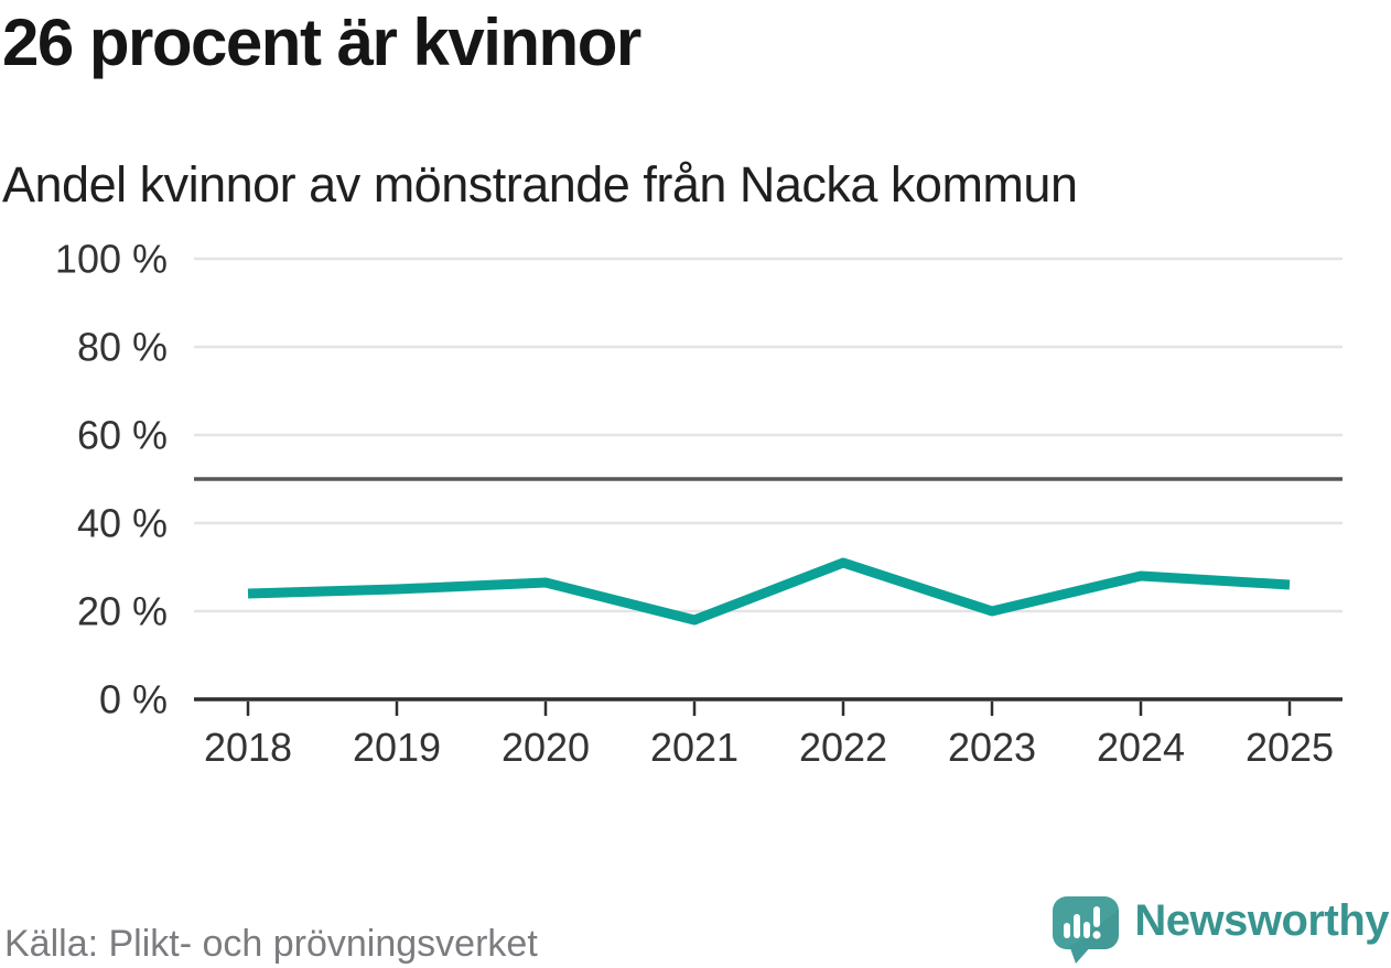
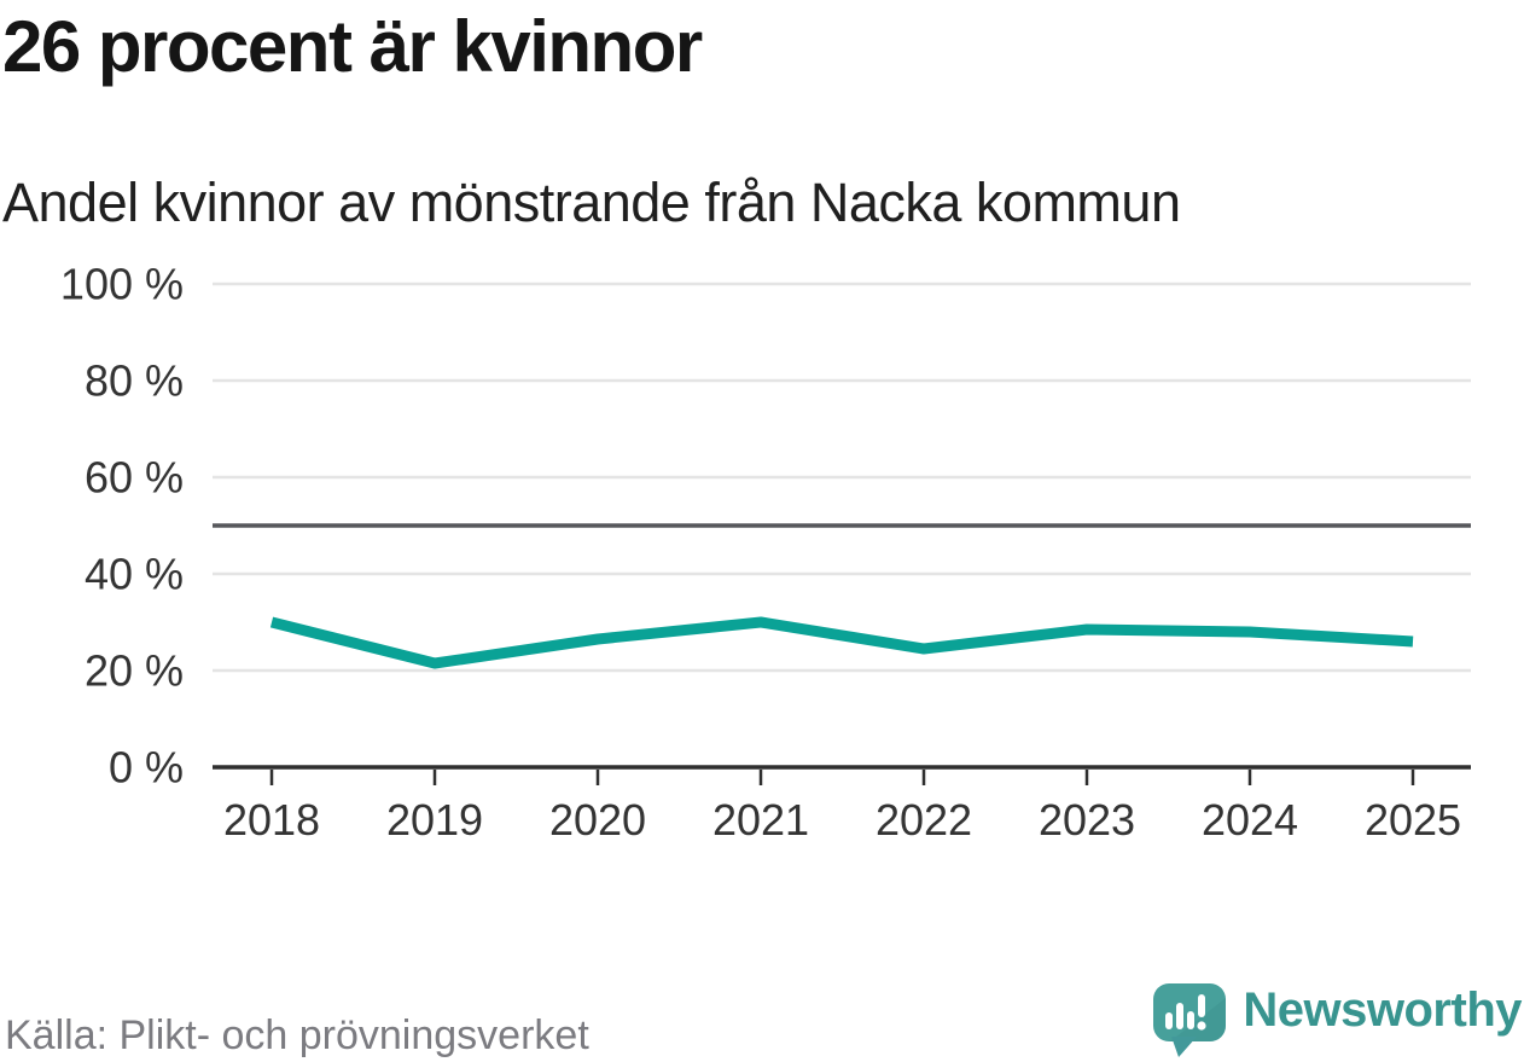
2018: 24% -> 30%
2019: 25% -> 22%
2021: 18% -> 30%
2022: 31% -> 24%
2023: 20% -> 28%
